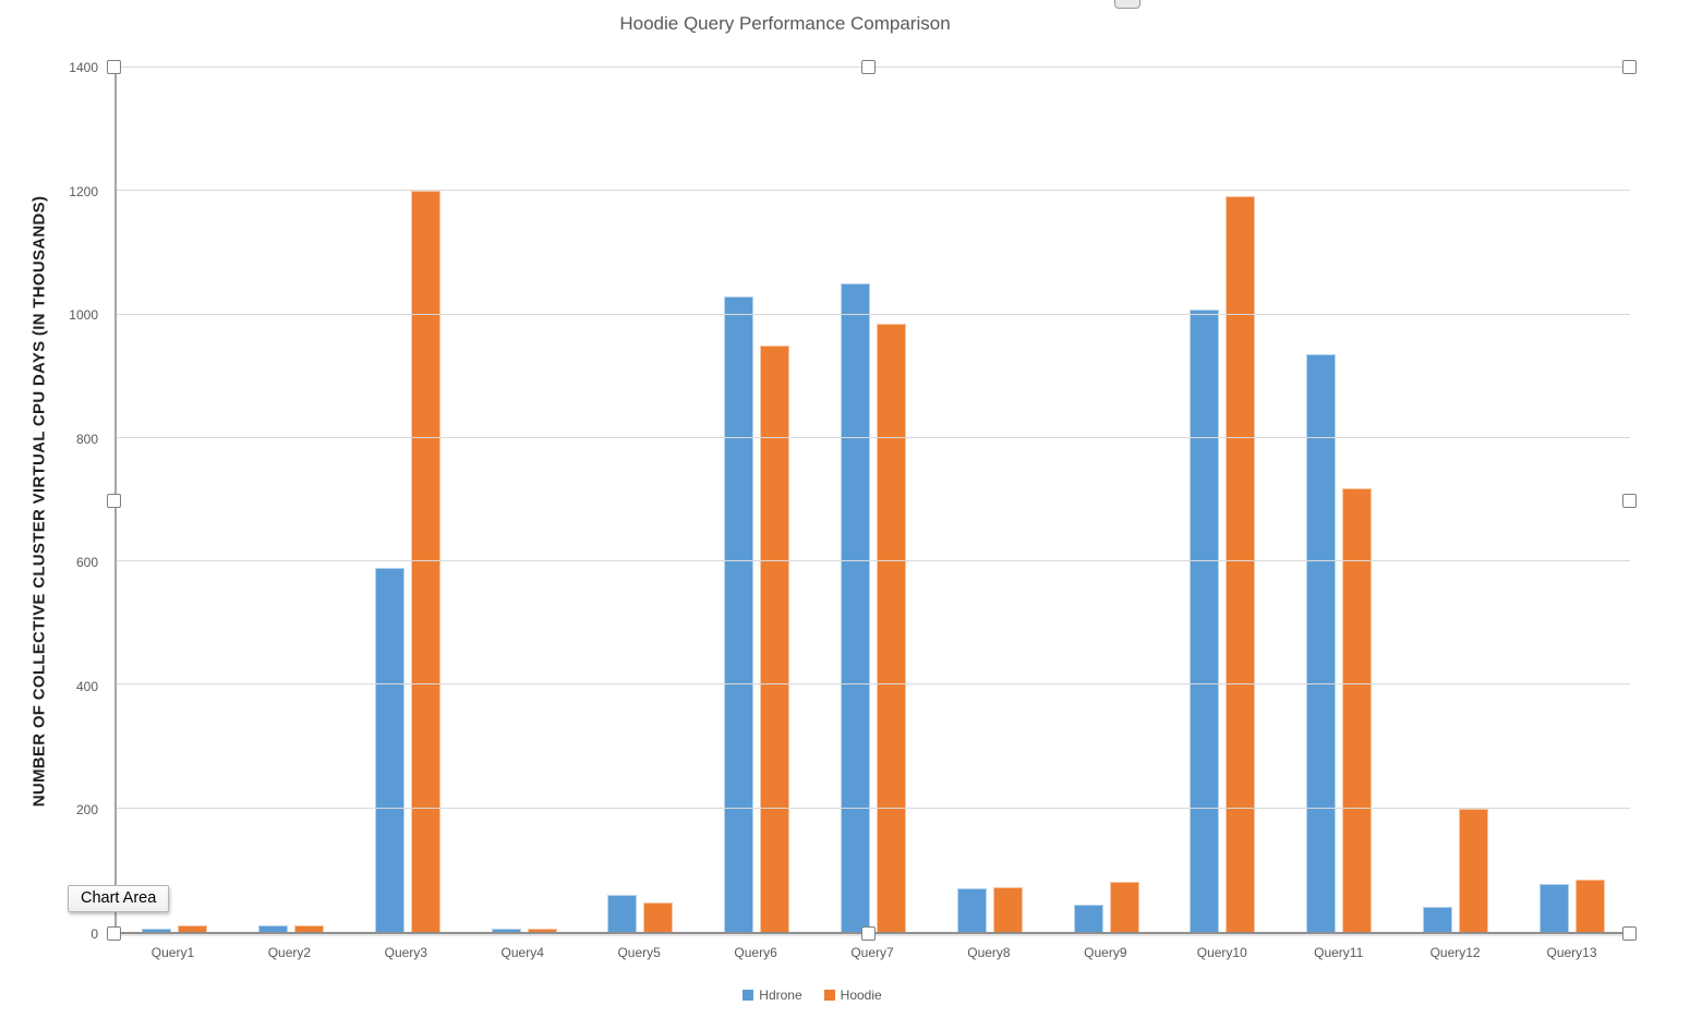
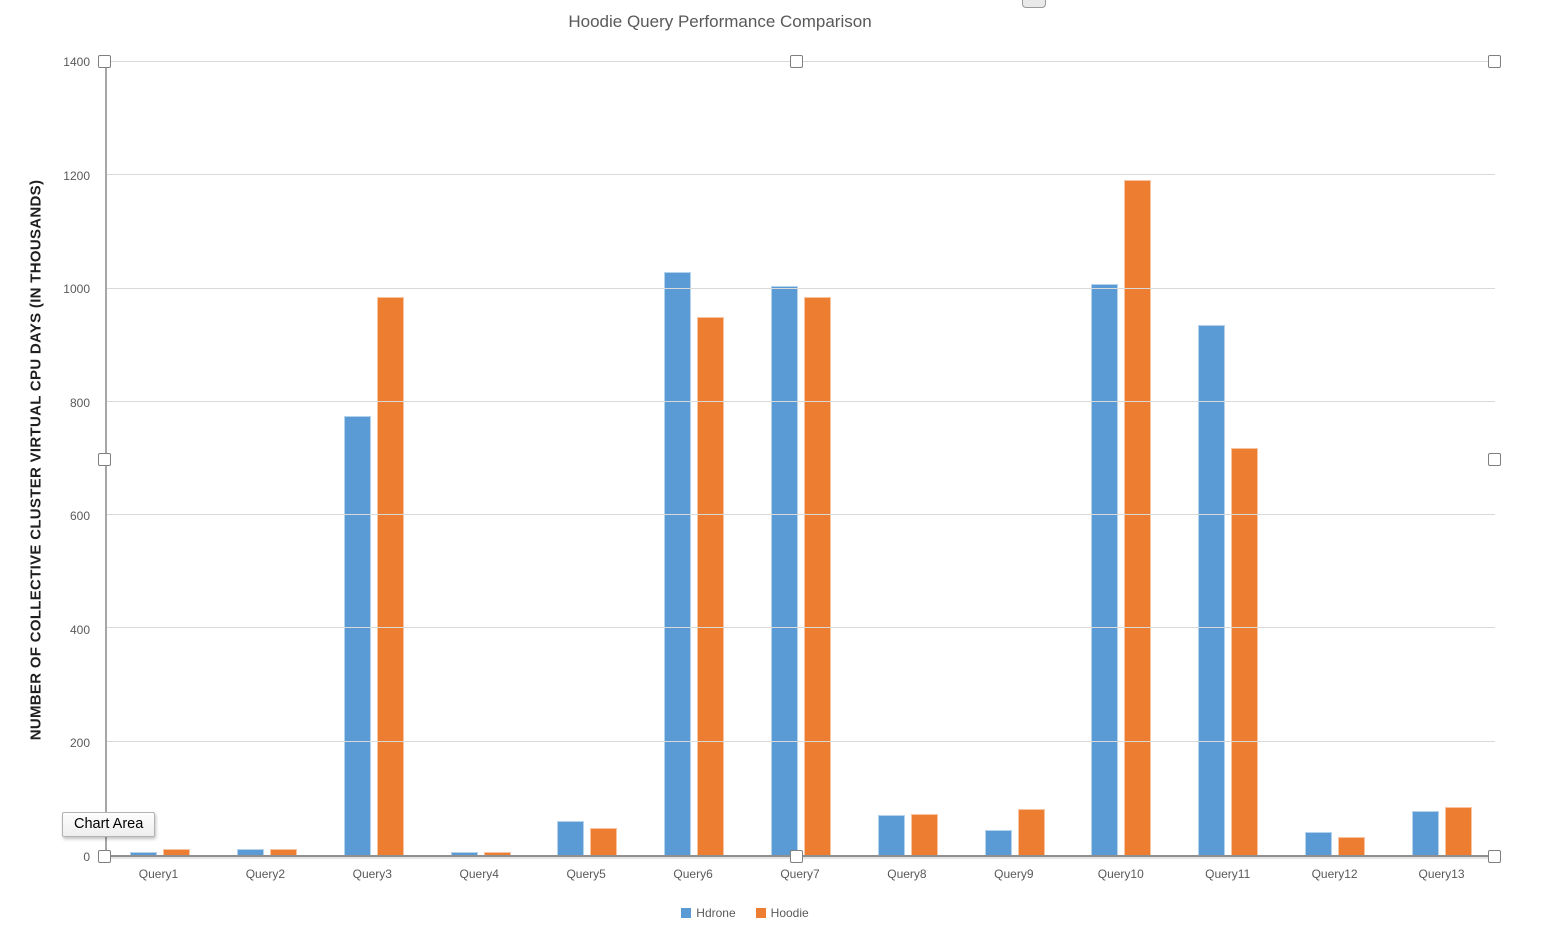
Hdrone/Query3: 590 -> 780
Hoodie/Query3: 1200 -> 980
Hdrone/Query7: 1050 -> 1000
Hoodie/Query12: 200 -> 30
